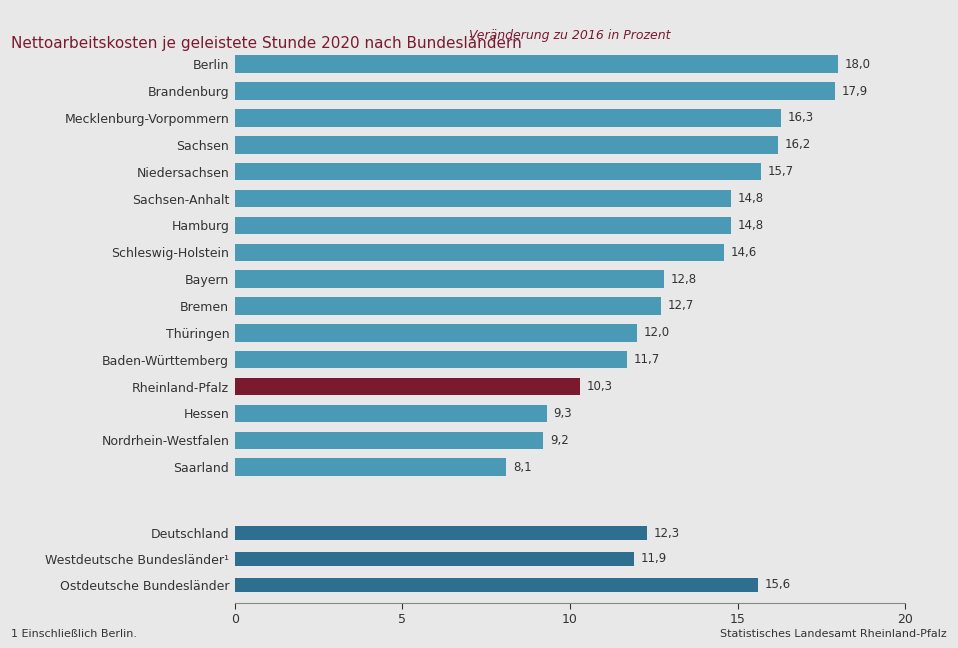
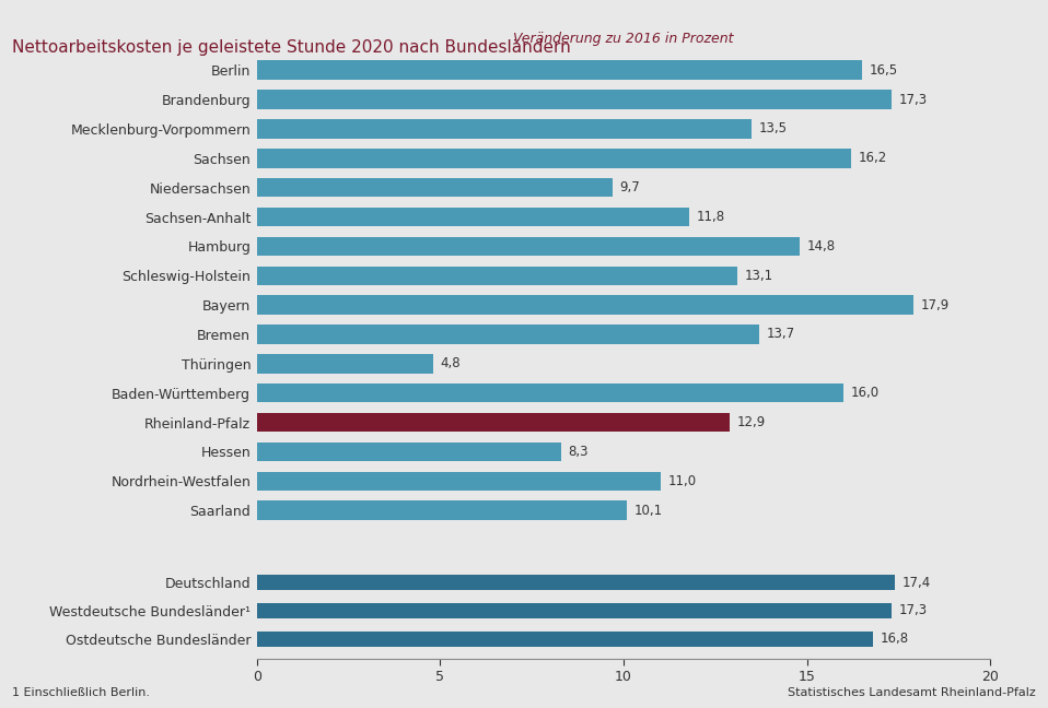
Berlin: 18,0 -> 16,5
Brandenburg: 17,9 -> 17,3
Mecklenburg-Vorpommern: 16,3 -> 13,5
Niedersachsen: 15,7 -> 9,7
Sachsen-Anhalt: 14,8 -> 11,8
Schleswig-Holstein: 14,6 -> 13,1
Bayern: 12,8 -> 17,9
Bremen: 12,7 -> 13,7
Thüringen: 12,0 -> 4,8
Baden-Württemberg: 11,7 -> 16,0
Rheinland-Pfalz: 10,3 -> 12,9
Hessen: 9,3 -> 8,3
Nordrhein-Westfalen: 9,2 -> 11,0
Saarland: 8,1 -> 10,1
Deutschland: 12,3 -> 17,4
Westdeutsche Bundesländer¹: 11,9 -> 17,3
Ostdeutsche Bundesländer: 15,6 -> 16,8
